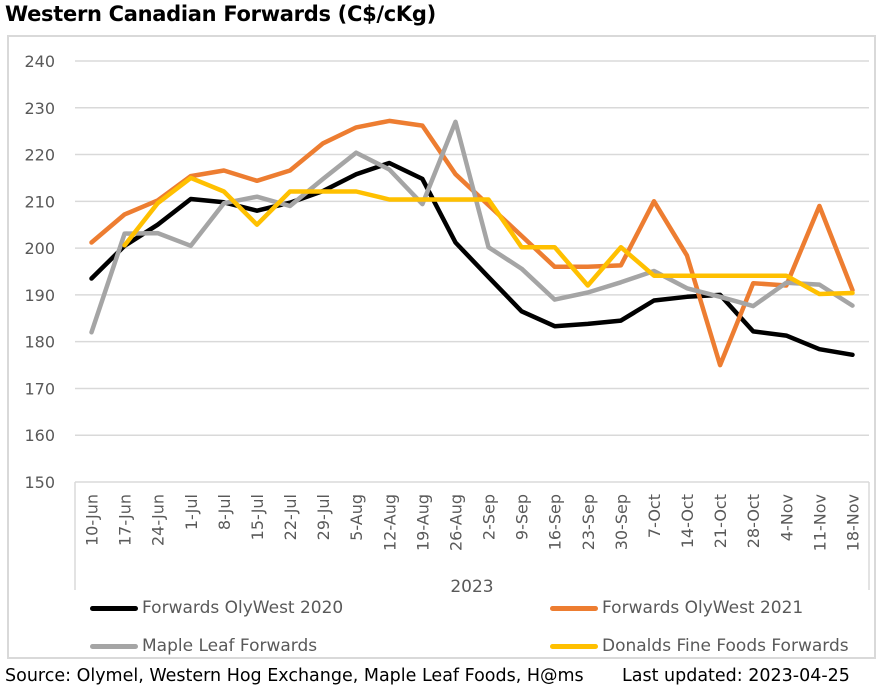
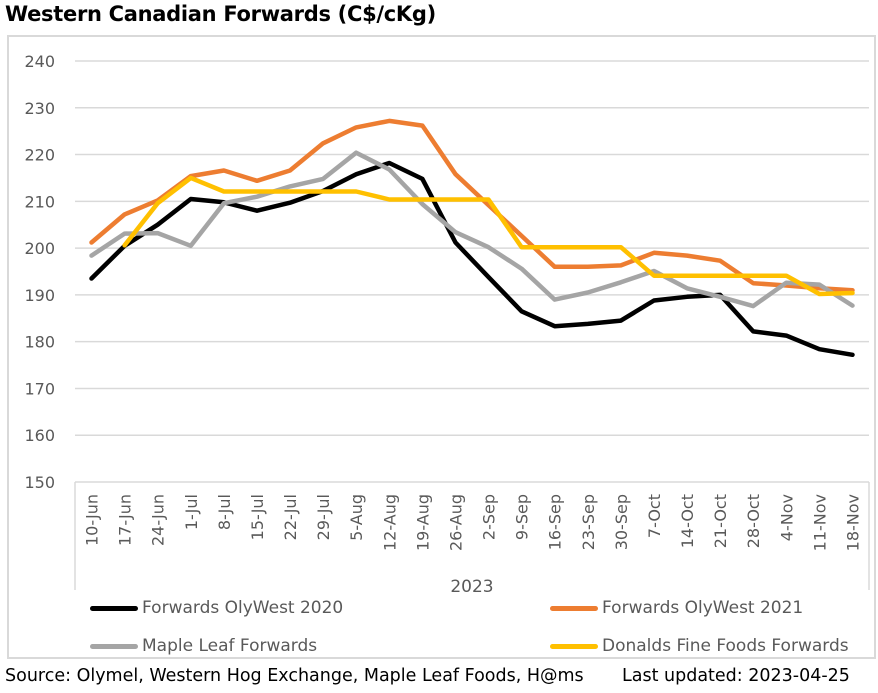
Maple Leaf Forwards/10-Jun: 182 -> 198
Donalds Fine Foods Forwards/15-Jul: 205 -> 212
Maple Leaf Forwards/22-Jul: 209 -> 213
Maple Leaf Forwards/26-Aug: 227 -> 203
Donalds Fine Foods Forwards/23-Sep: 192 -> 200
Forwards OlyWest 2021/7-Oct: 210 -> 199
Forwards OlyWest 2021/21-Oct: 175 -> 197
Forwards OlyWest 2021/11-Nov: 209 -> 191
